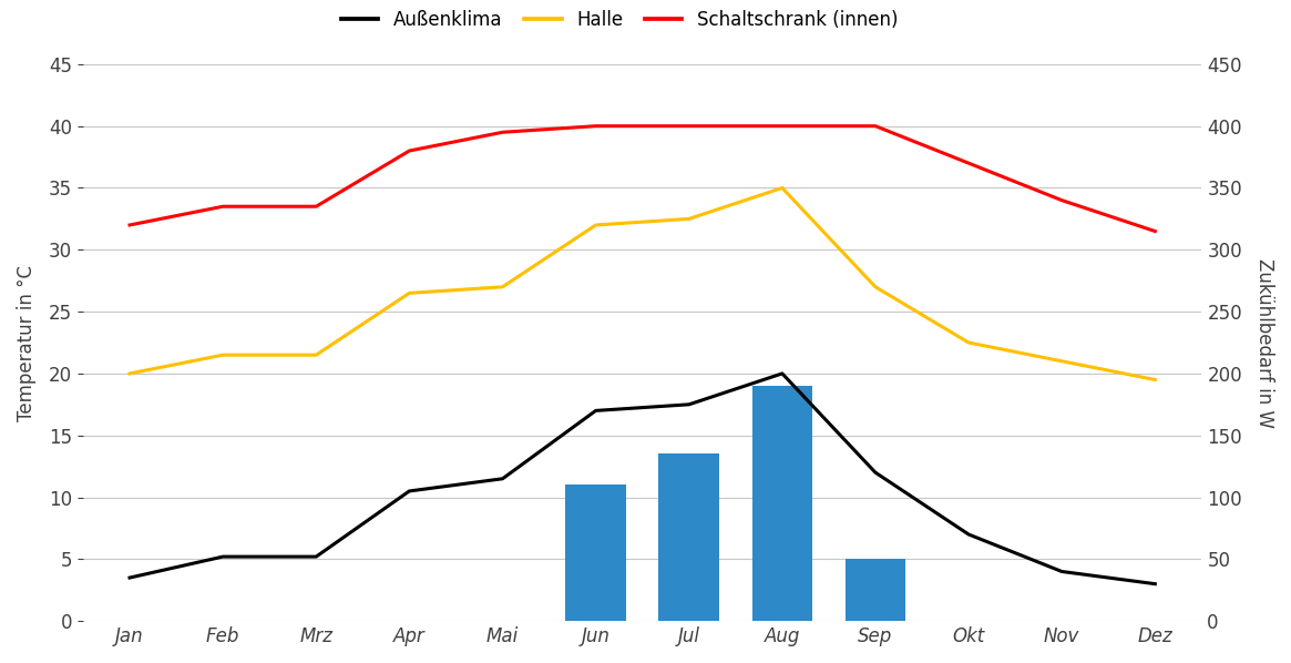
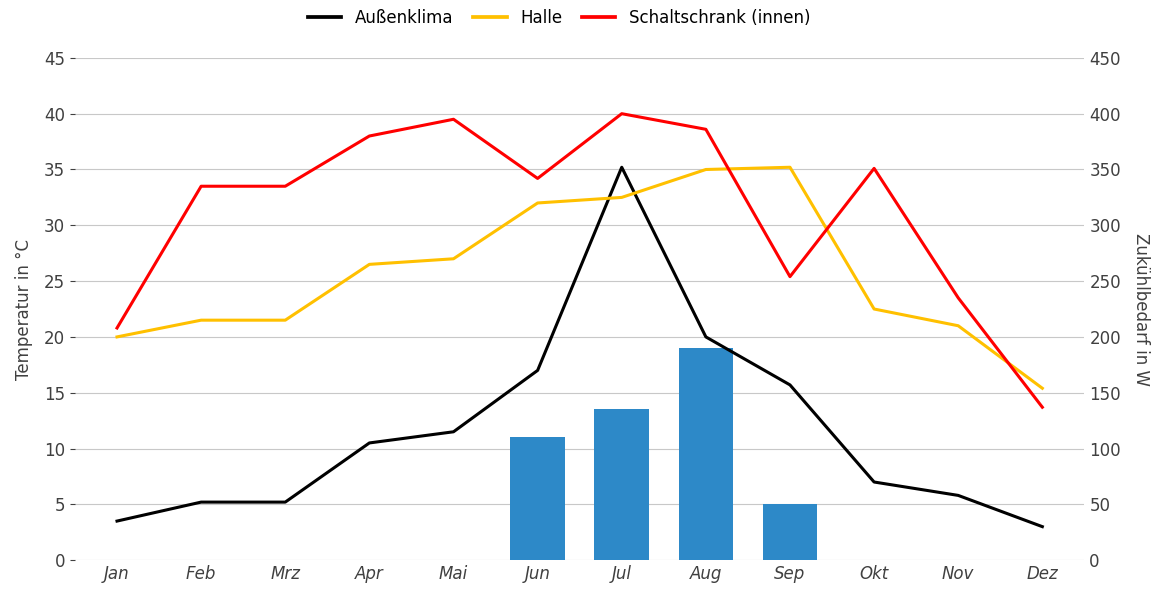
Schaltschrank (innen)/Jan: 32.0 -> 20.8
Schaltschrank (innen)/Jun: 40.0 -> 34.2
Außenklima/Jul: 17.5 -> 35.2
Schaltschrank (innen)/Aug: 40.0 -> 38.6
Außenklima/Sep: 12.0 -> 15.7
Halle/Sep: 27.0 -> 35.2
Schaltschrank (innen)/Sep: 40.0 -> 25.4
Schaltschrank (innen)/Okt: 37.0 -> 35.1
Außenklima/Nov: 4.0 -> 5.8
Schaltschrank (innen)/Nov: 34.0 -> 23.5
Halle/Dez: 19.5 -> 15.4
Schaltschrank (innen)/Dez: 31.5 -> 13.7
